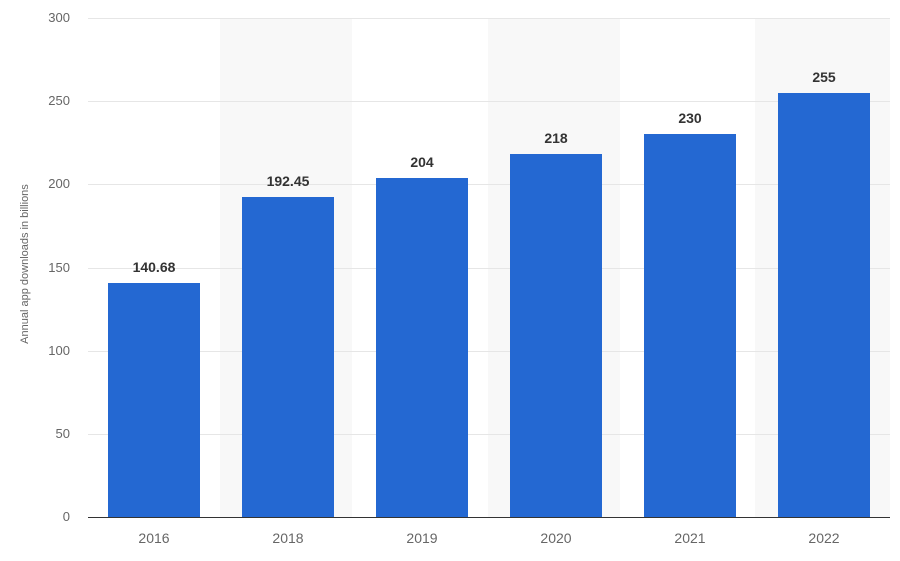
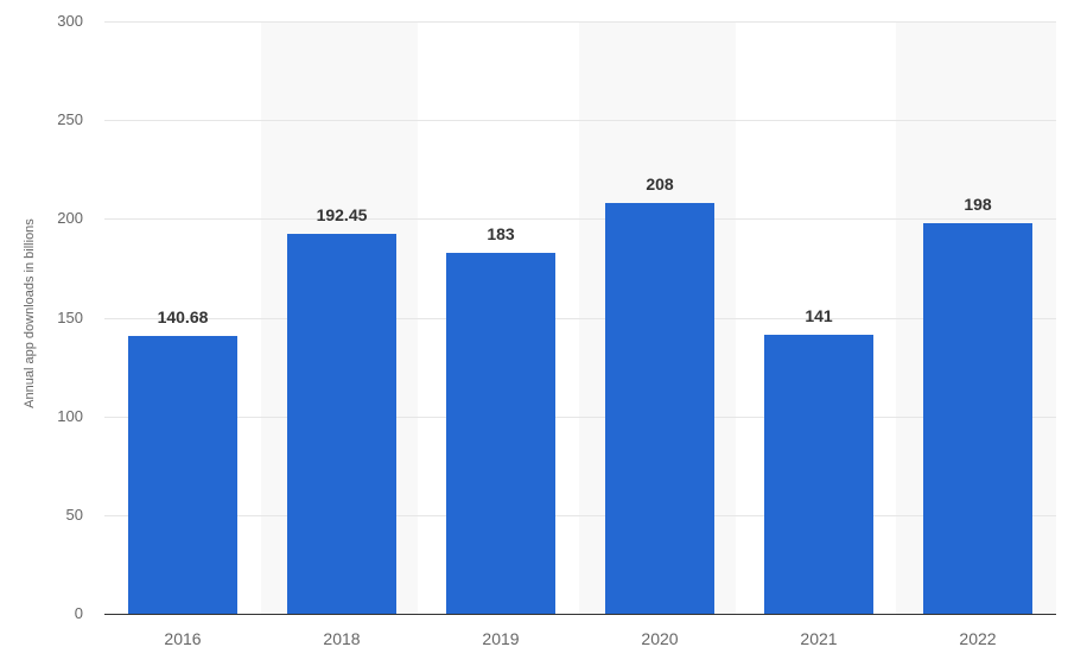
2019: 204 -> 183
2020: 218 -> 208
2021: 230 -> 141
2022: 255 -> 198
